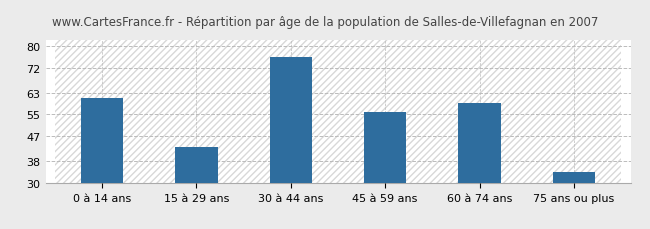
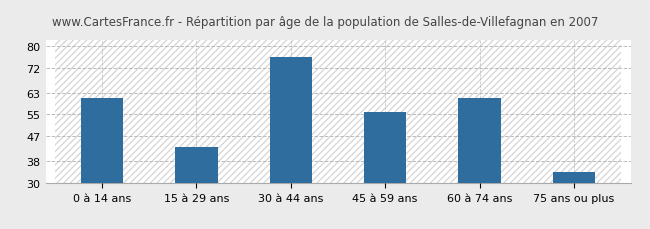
60 à 74 ans: 59 -> 61
